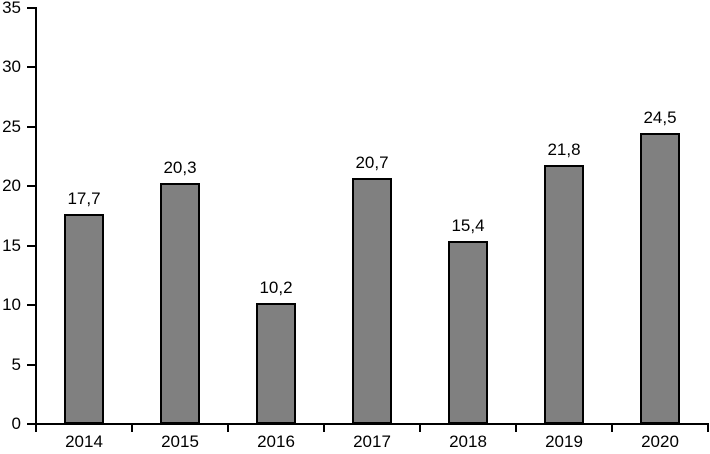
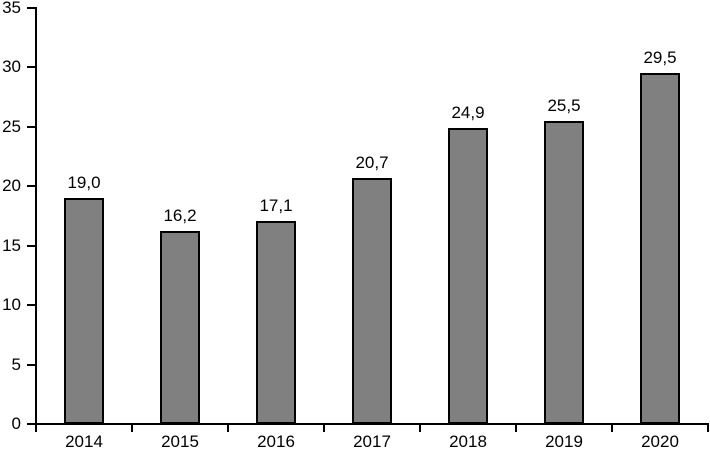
2014: 17,7 -> 19,0
2015: 20,3 -> 16,2
2016: 10,2 -> 17,1
2018: 15,4 -> 24,9
2019: 21,8 -> 25,5
2020: 24,5 -> 29,5
